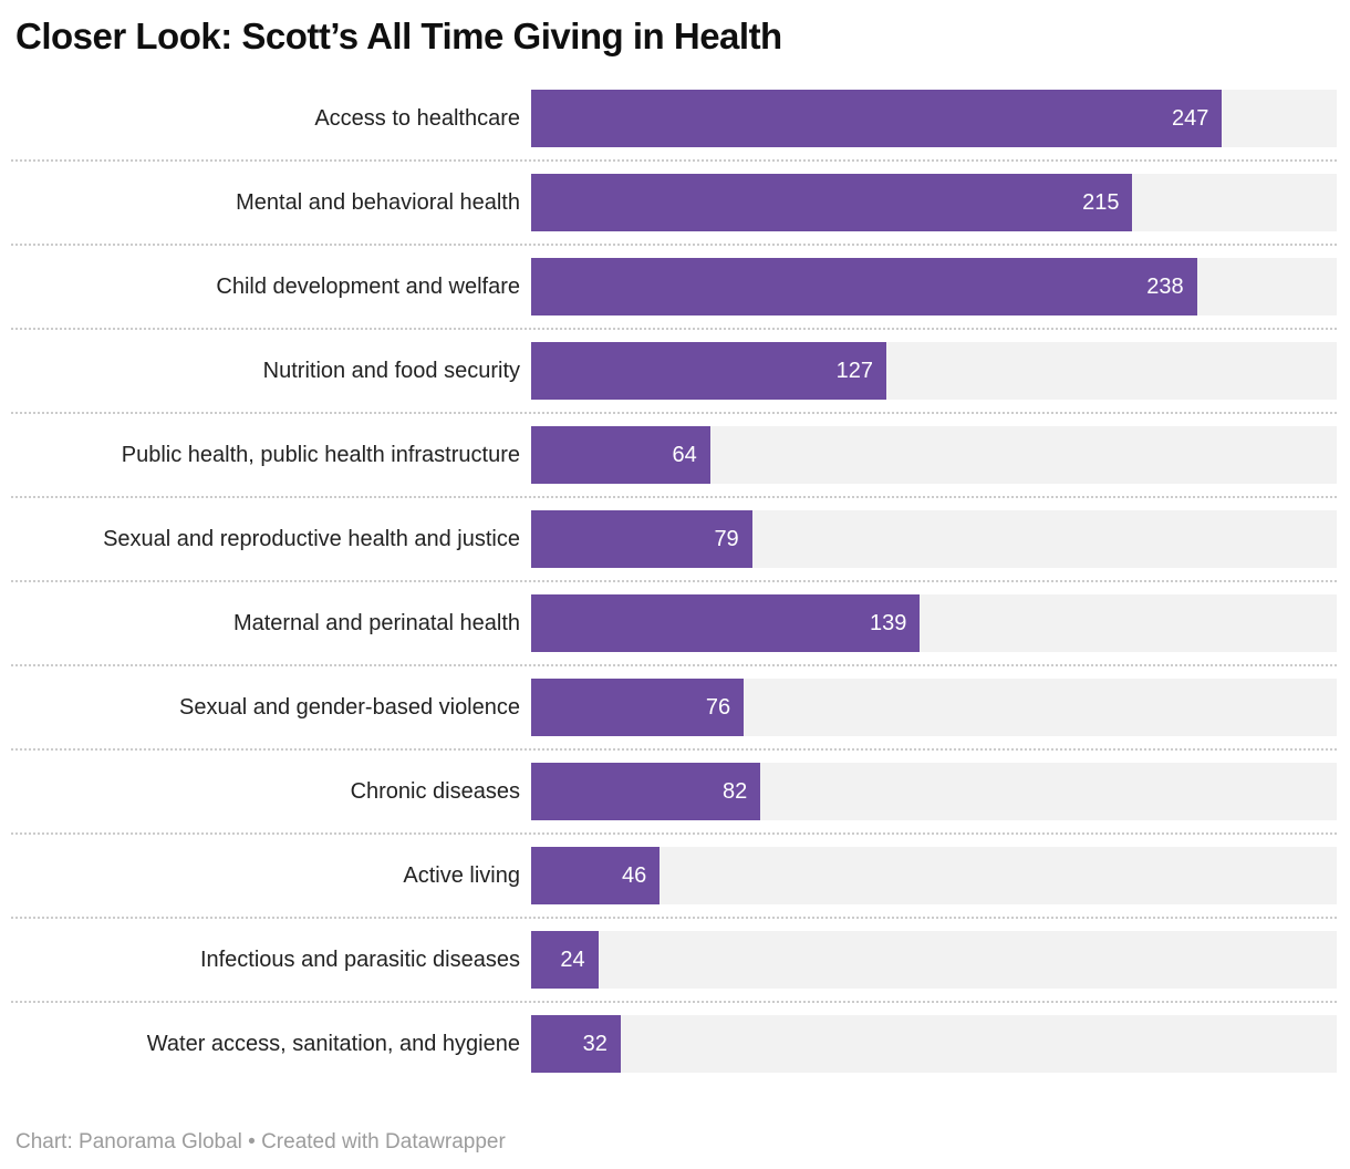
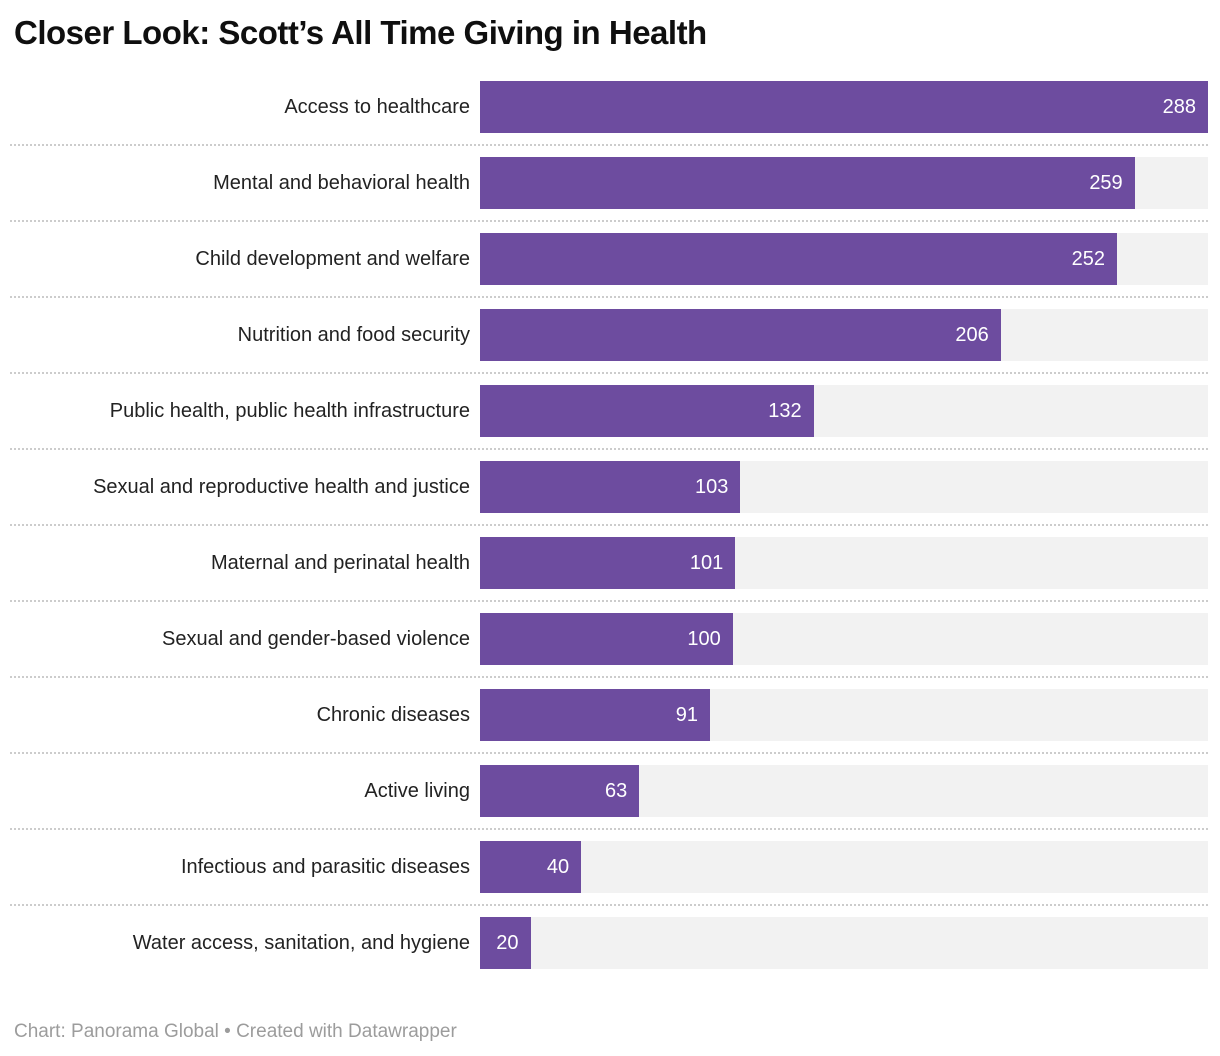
Access to healthcare: 247 -> 288
Mental and behavioral health: 215 -> 259
Child development and welfare: 238 -> 252
Nutrition and food security: 127 -> 206
Public health, public health infrastructure: 64 -> 132
Sexual and reproductive health and justice: 79 -> 103
Maternal and perinatal health: 139 -> 101
Sexual and gender-based violence: 76 -> 100
Chronic diseases: 82 -> 91
Active living: 46 -> 63
Infectious and parasitic diseases: 24 -> 40
Water access, sanitation, and hygiene: 32 -> 20
